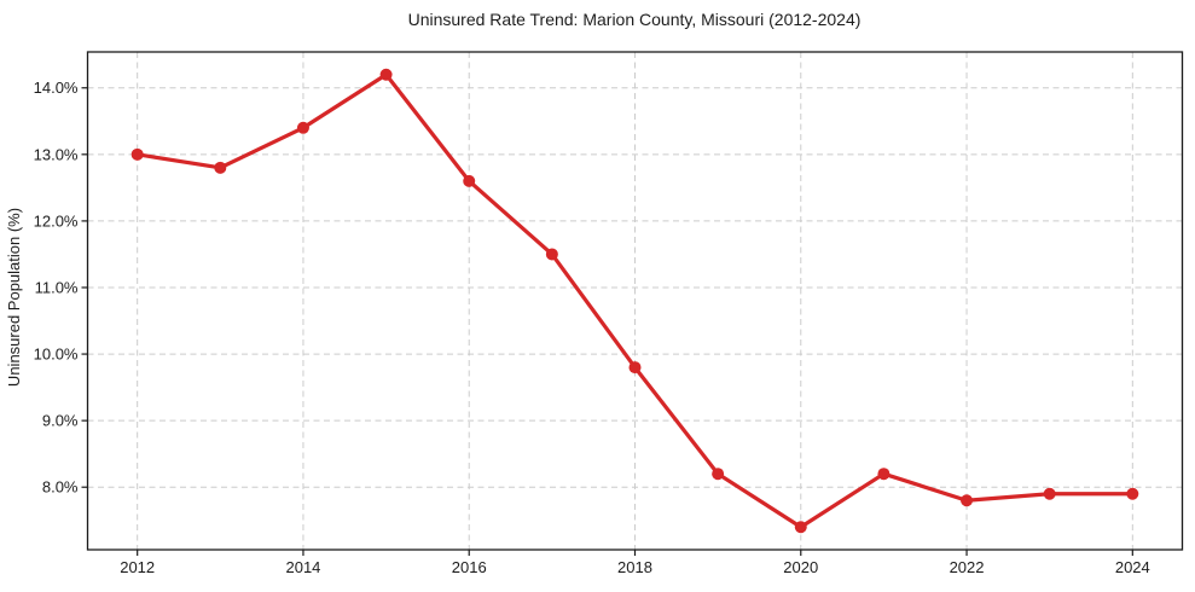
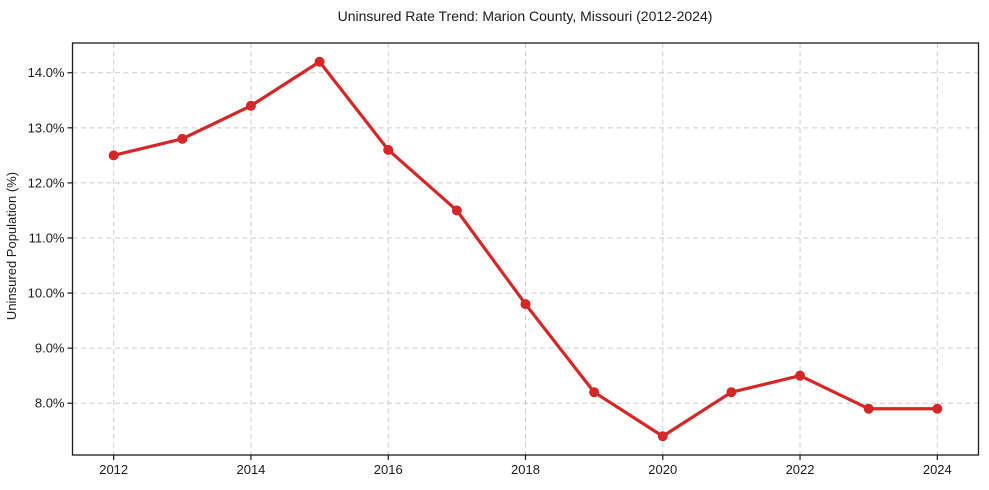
2012: 13.0% -> 12.5%
2022: 7.8% -> 8.5%
